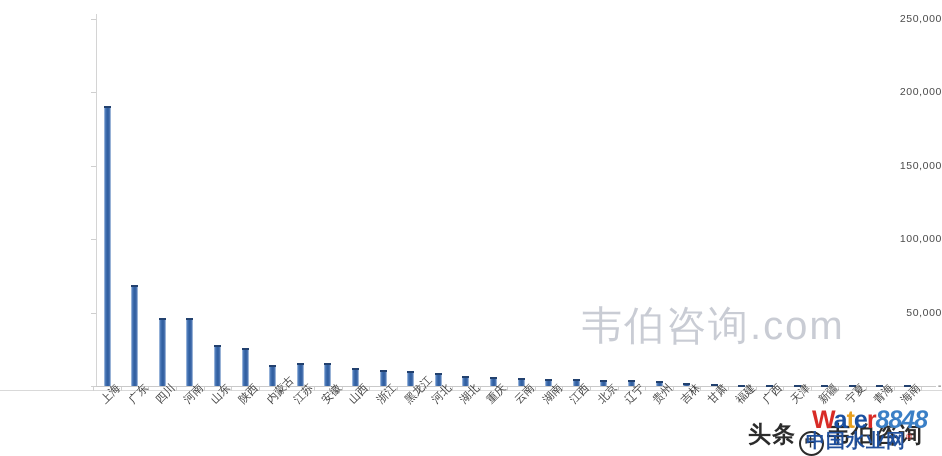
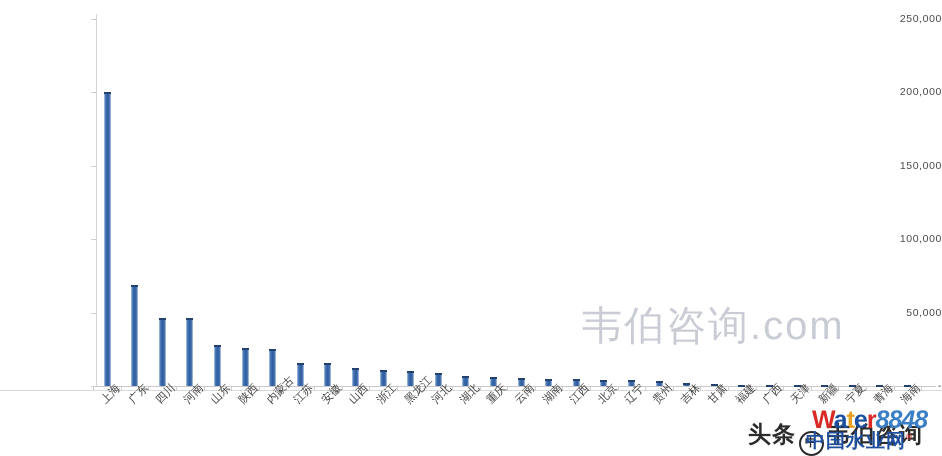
上海: 191000 -> 200000
内蒙古: 14000 -> 26000
